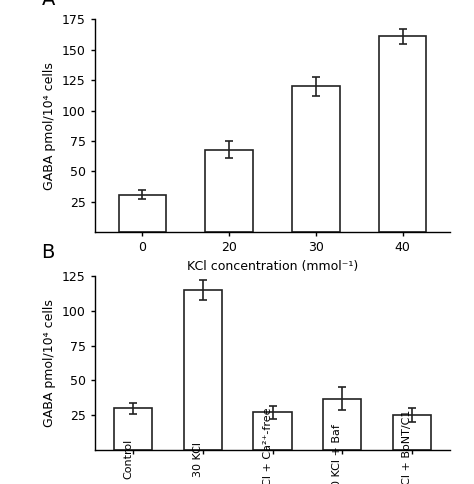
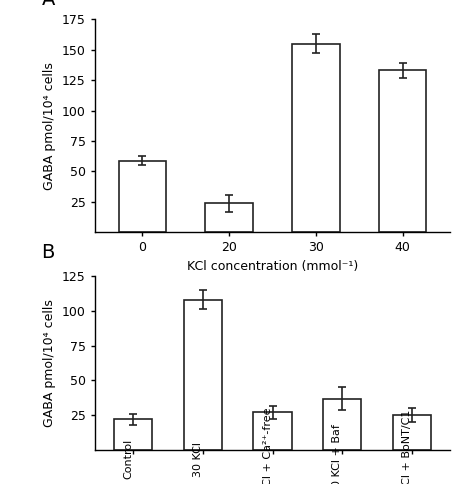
0: 31 -> 59
20: 68 -> 24
30: 120 -> 155
40: 161 -> 133
Control: 30 -> 22
30 KCl: 115 -> 108
